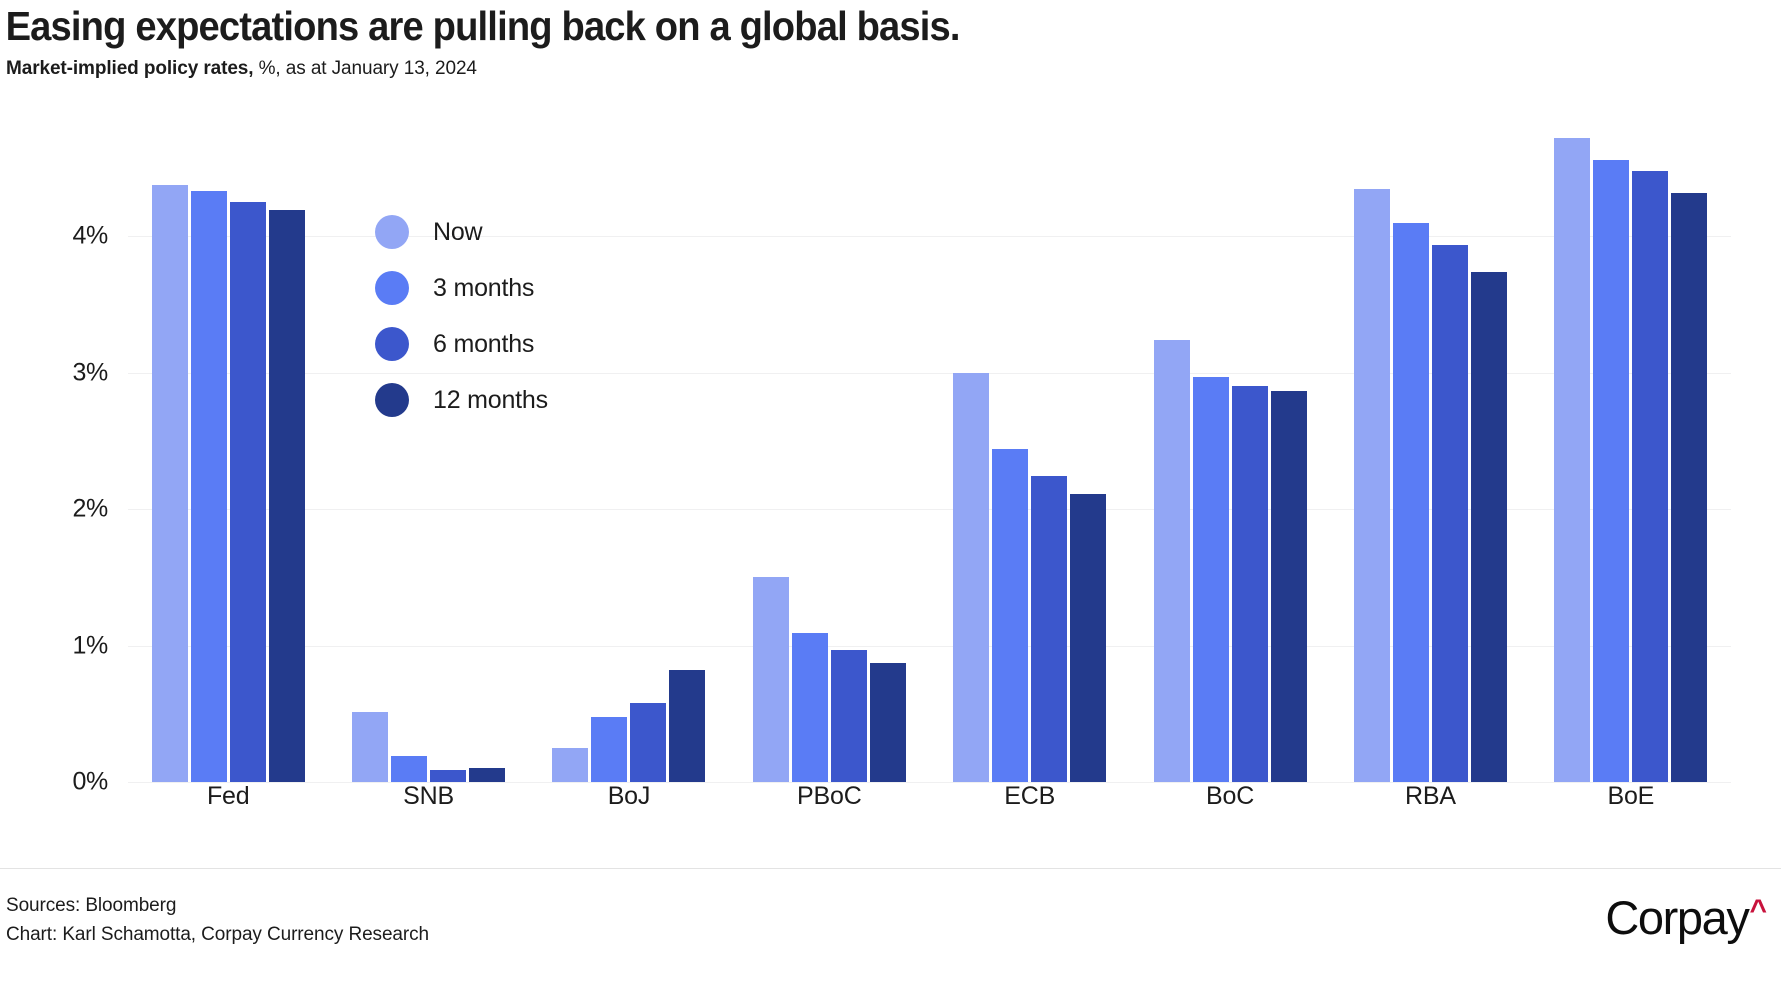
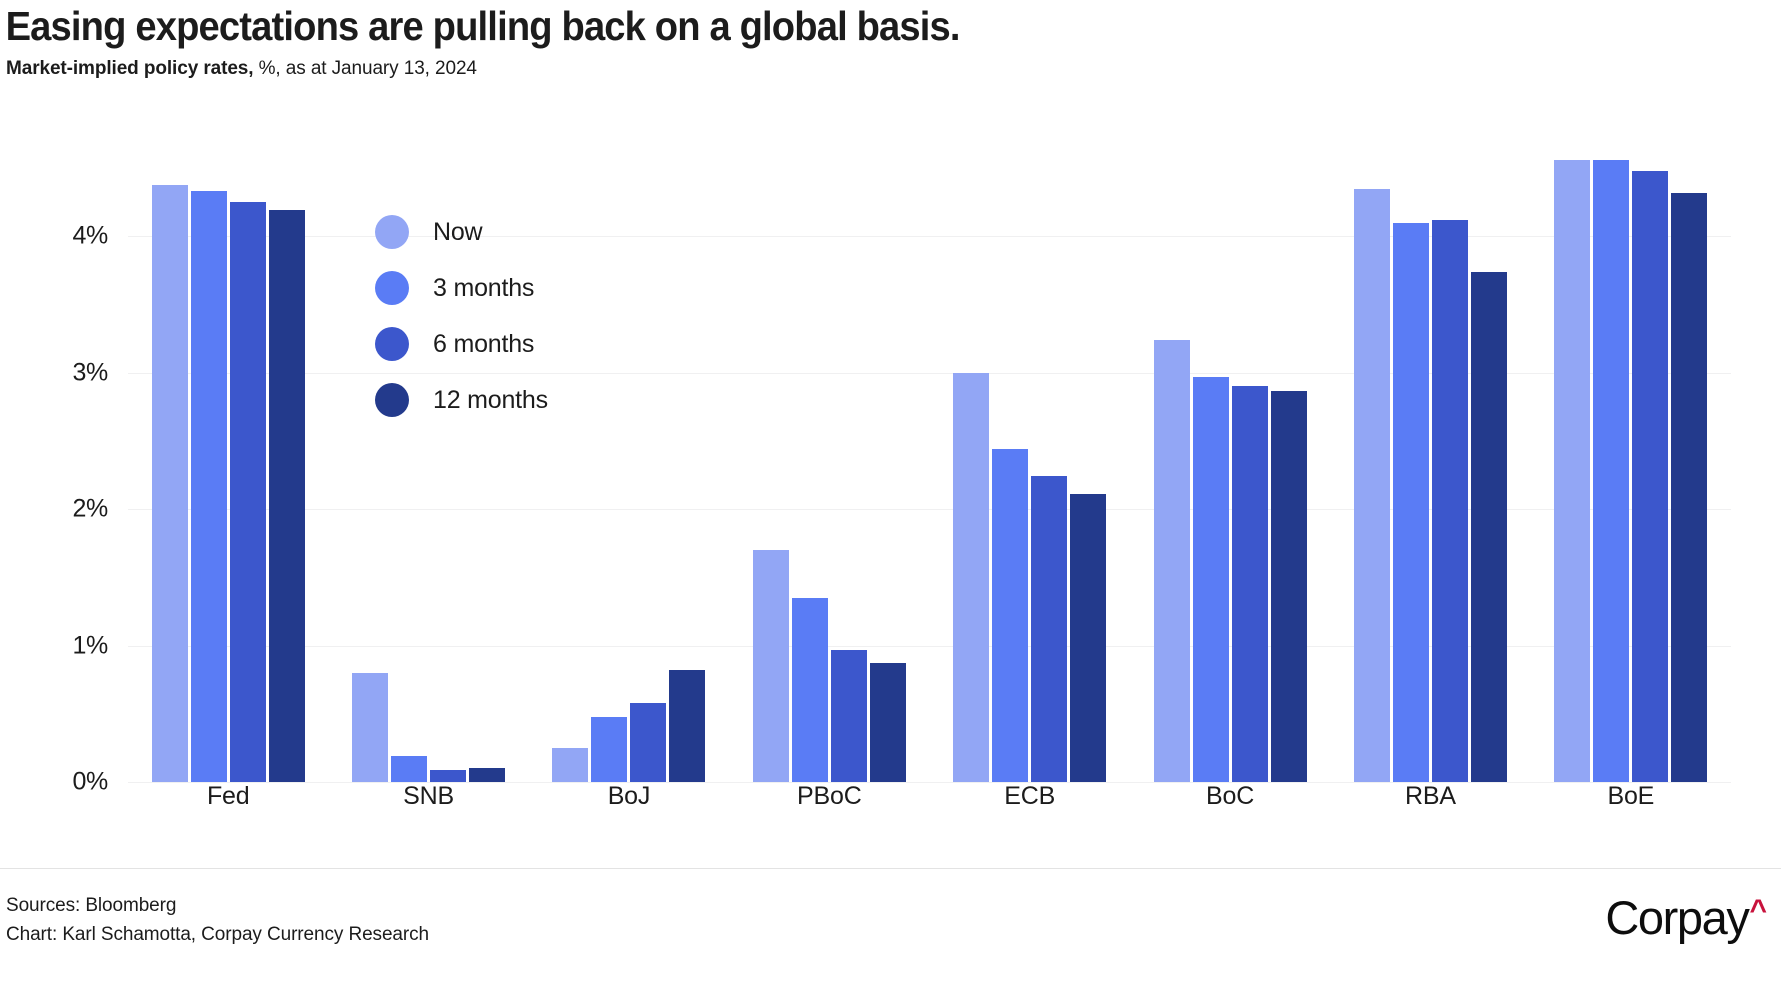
Now/SNB: 0.51% -> 0.80%
Now/PBoC: 1.50% -> 1.70%
3 months/PBoC: 1.09% -> 1.35%
6 months/RBA: 3.94% -> 4.12%
Now/BoE: 4.72% -> 4.56%
